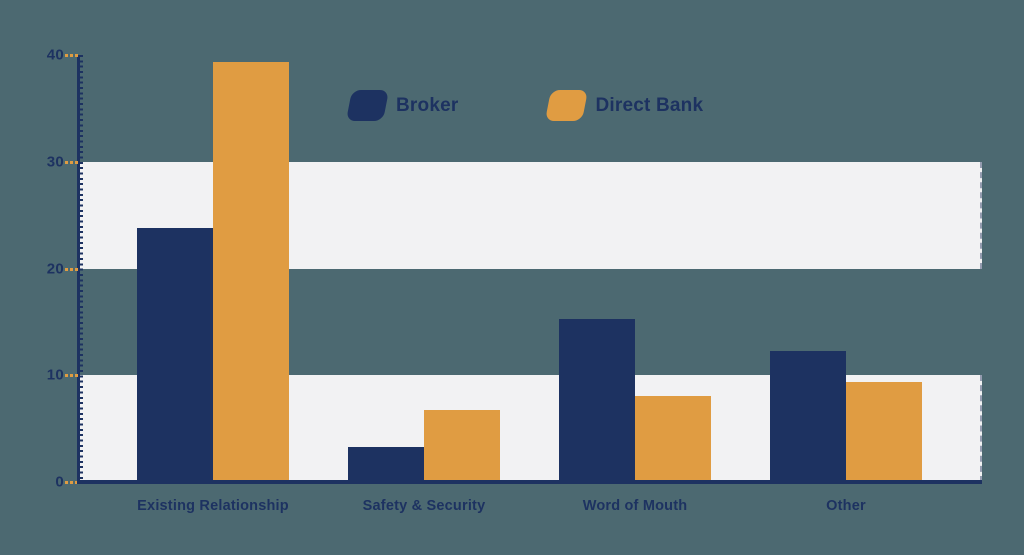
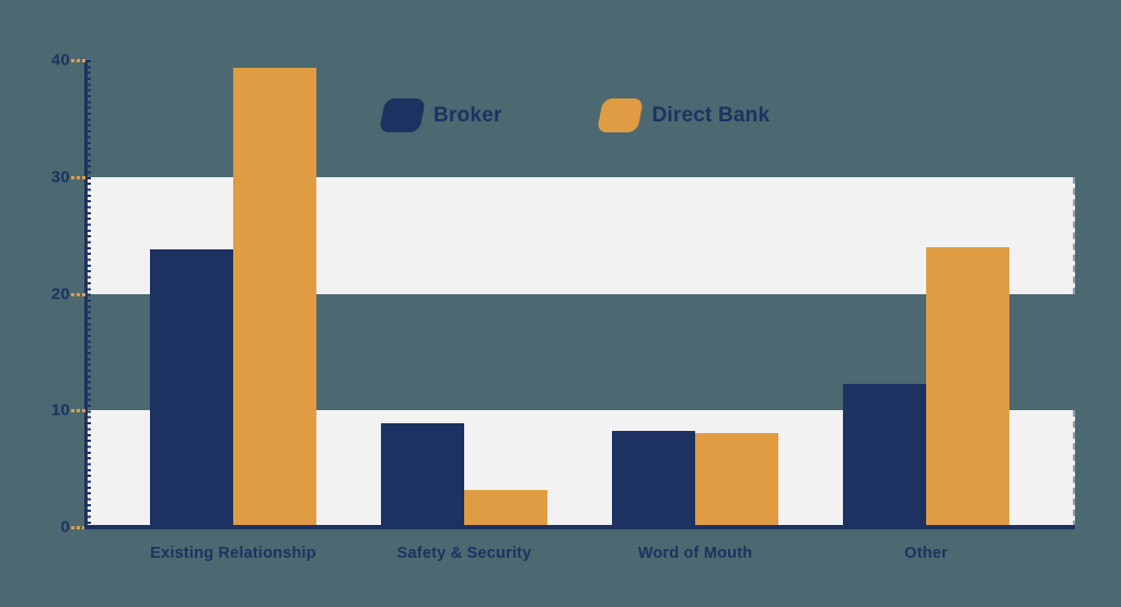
Broker/Safety & Security: 3.3 -> 8.9
Direct Bank/Safety & Security: 6.7 -> 3.2
Broker/Word of Mouth: 15.3 -> 8.2
Direct Bank/Other: 9.4 -> 24.0
